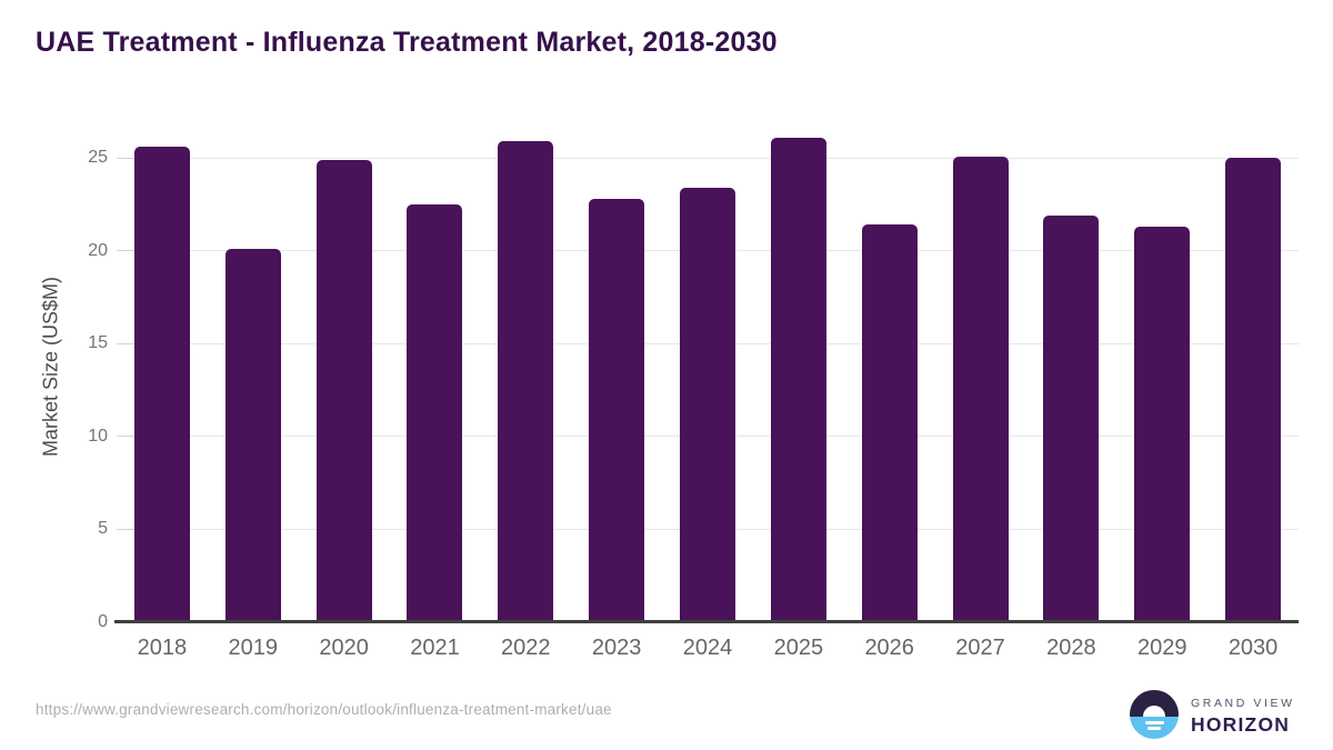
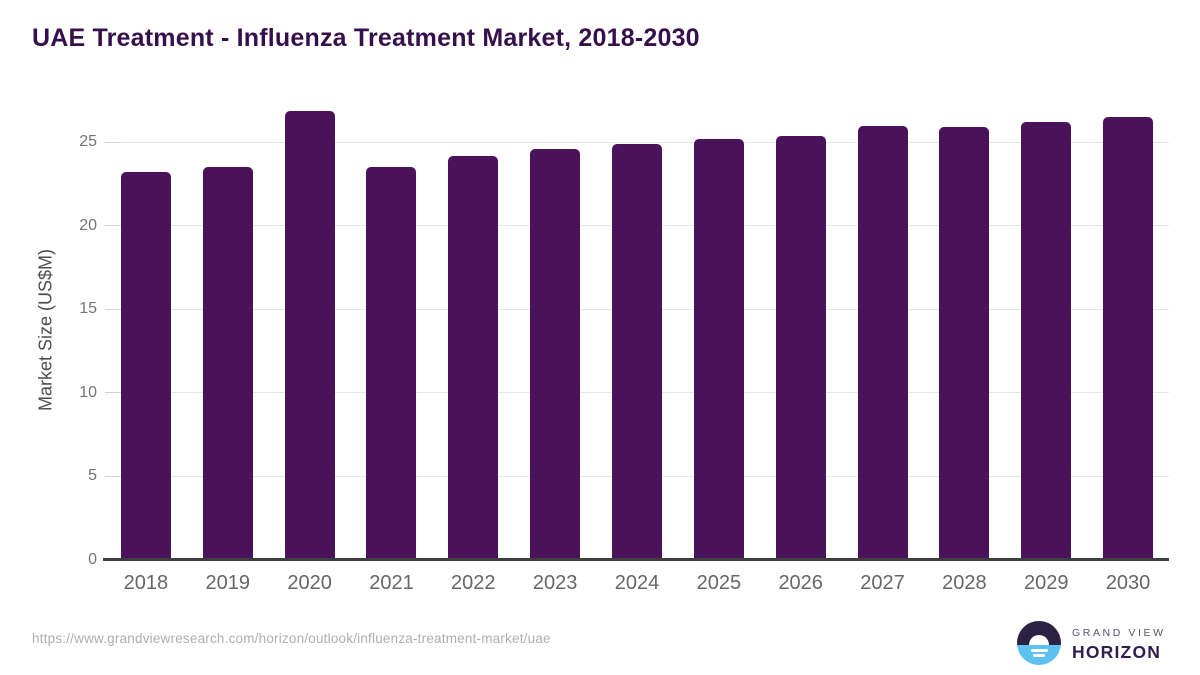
2018: 25.6 -> 23.2
2019: 20.1 -> 23.5
2020: 24.9 -> 26.9
2021: 22.5 -> 23.5
2022: 25.9 -> 24.2
2023: 22.8 -> 24.6
2024: 23.4 -> 24.9
2025: 26.1 -> 25.2
2026: 21.4 -> 25.4
2027: 25.1 -> 26.0
2028: 21.9 -> 25.9
2029: 21.3 -> 26.2
2030: 25.0 -> 26.5
